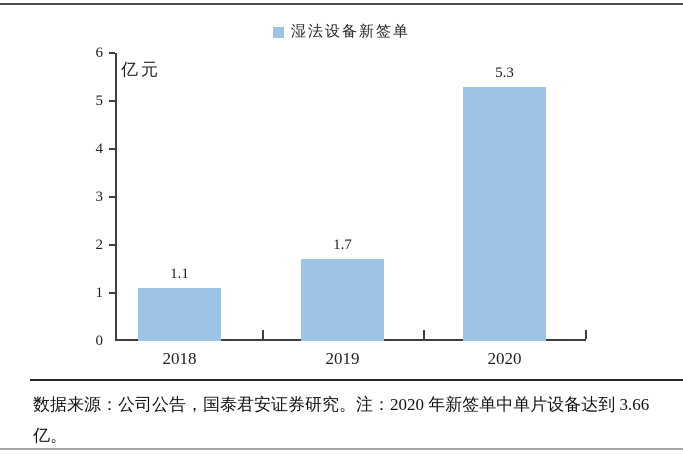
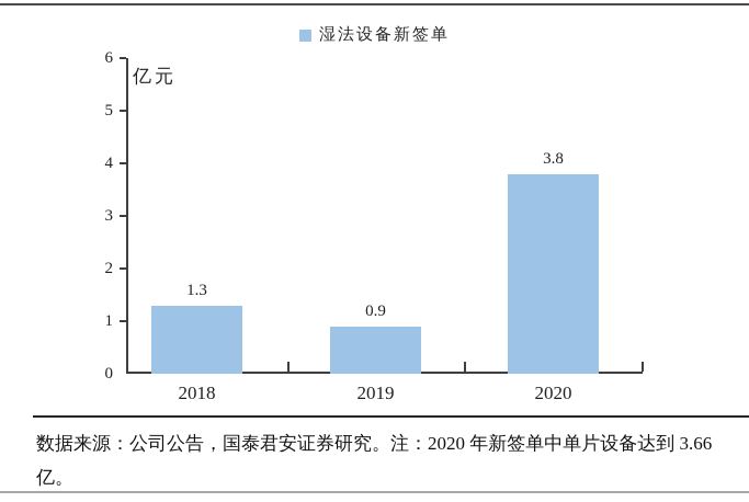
2018: 1.1 -> 1.3
2019: 1.7 -> 0.9
2020: 5.3 -> 3.8
